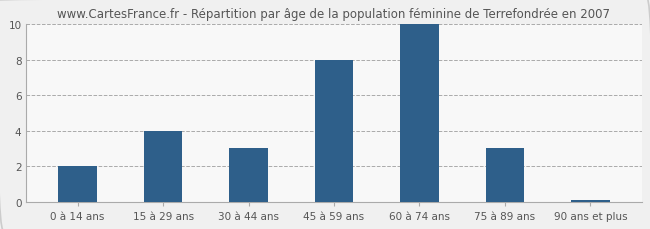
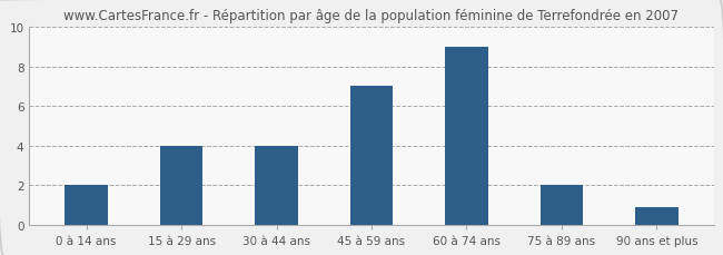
30 à 44 ans: 3.0 -> 4.0
45 à 59 ans: 8.0 -> 7.0
60 à 74 ans: 10.0 -> 9.0
75 à 89 ans: 3.0 -> 2.0
90 ans et plus: 0.1 -> 0.9
